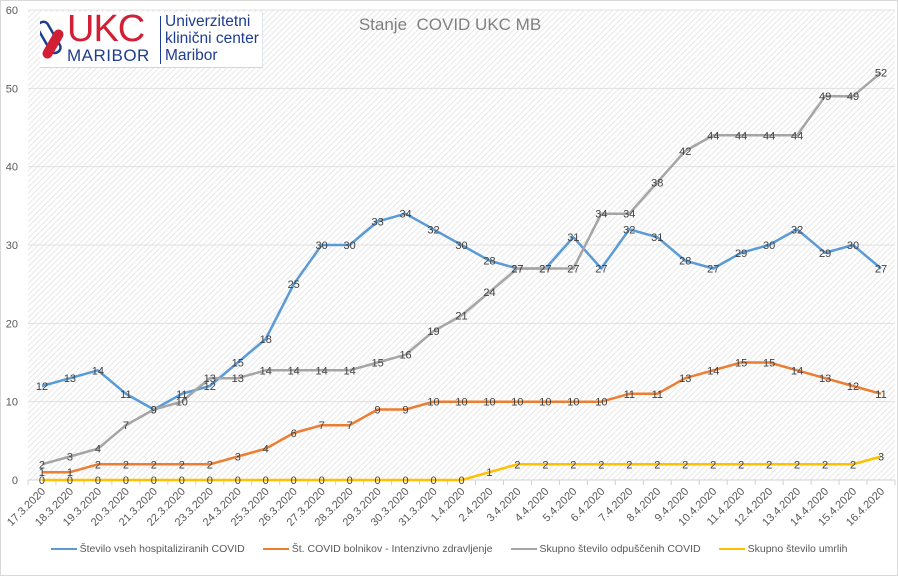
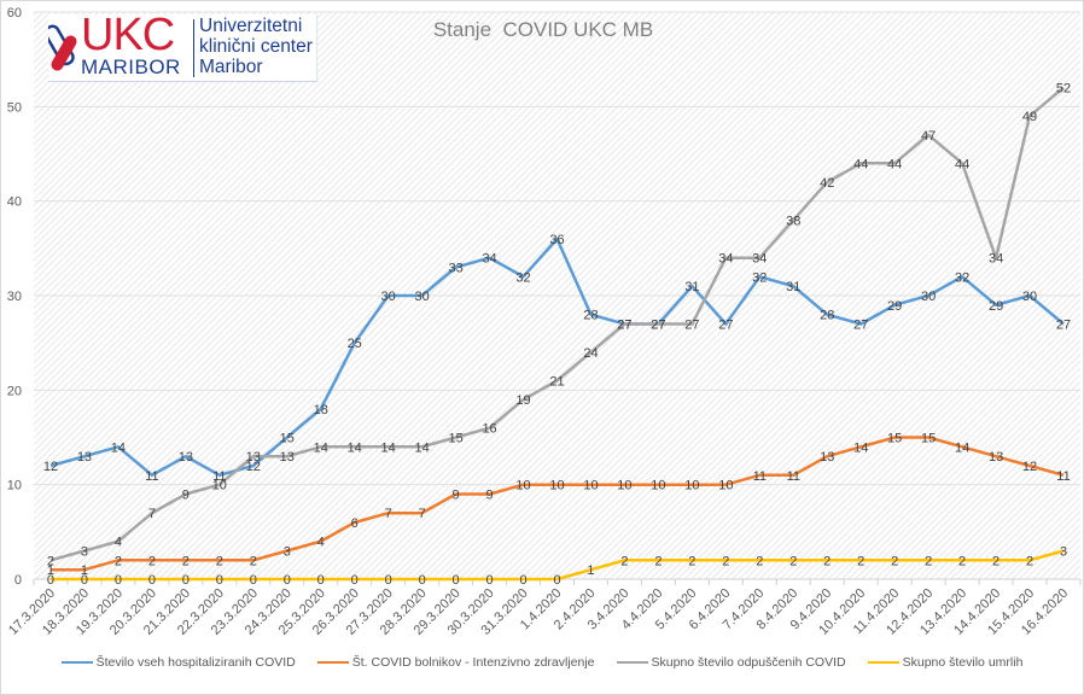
Število vseh hospitaliziranih COVID/21.3.2020: 9 -> 13
Število vseh hospitaliziranih COVID/1.4.2020: 30 -> 36
Skupno število odpuščenih COVID/12.4.2020: 44 -> 47
Skupno število odpuščenih COVID/14.4.2020: 49 -> 34
